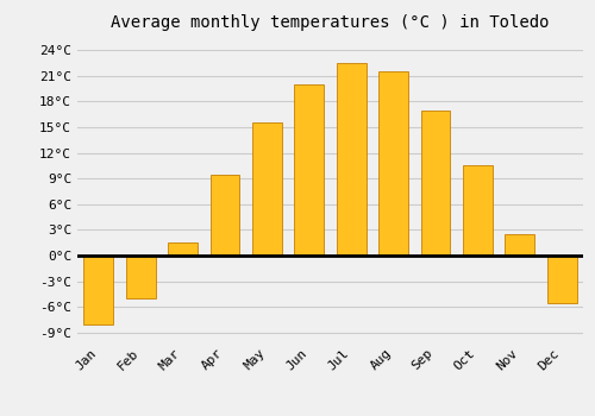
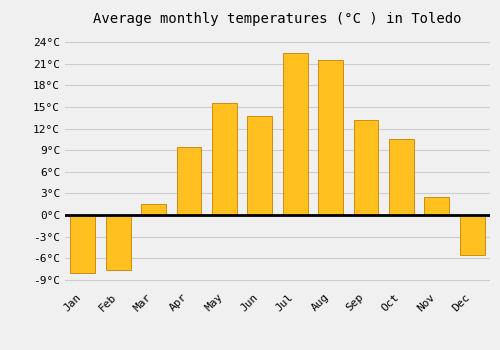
Feb: -5.0°C -> -7.6°C
Jun: 20.0°C -> 13.8°C
Sep: 17.0°C -> 13.2°C
